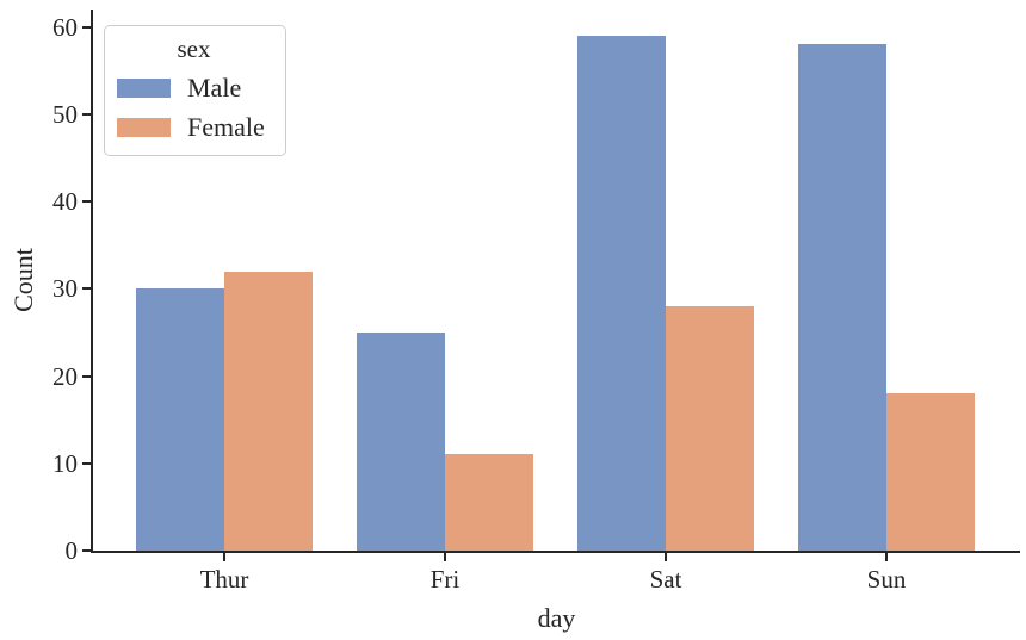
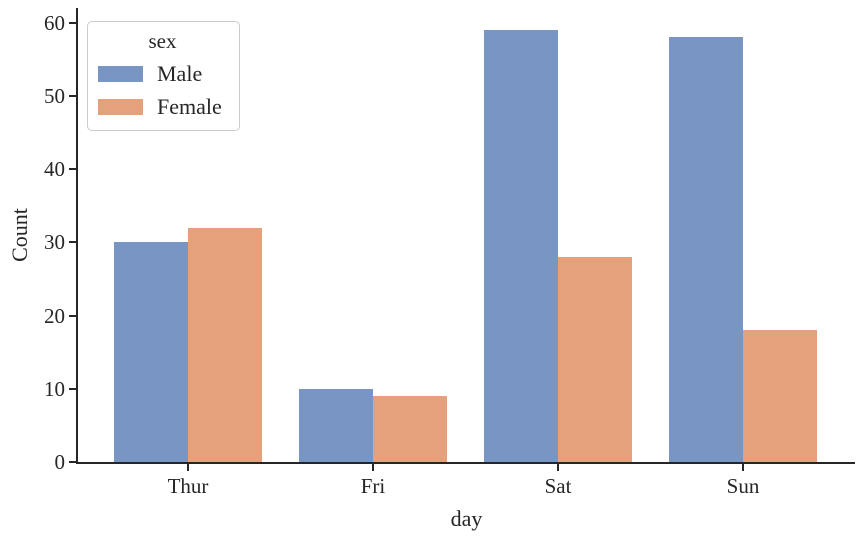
Male/Fri: 25 -> 10
Female/Fri: 11 -> 9
